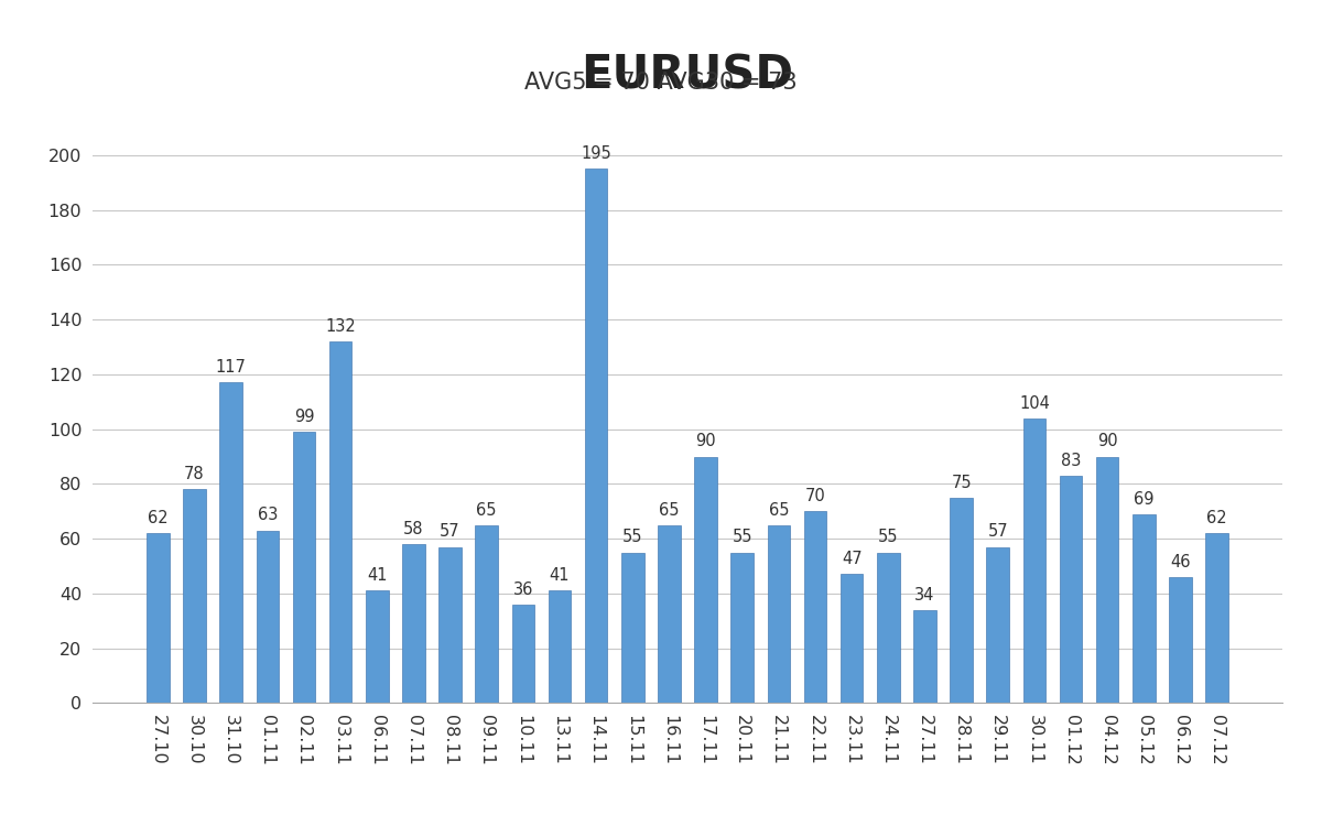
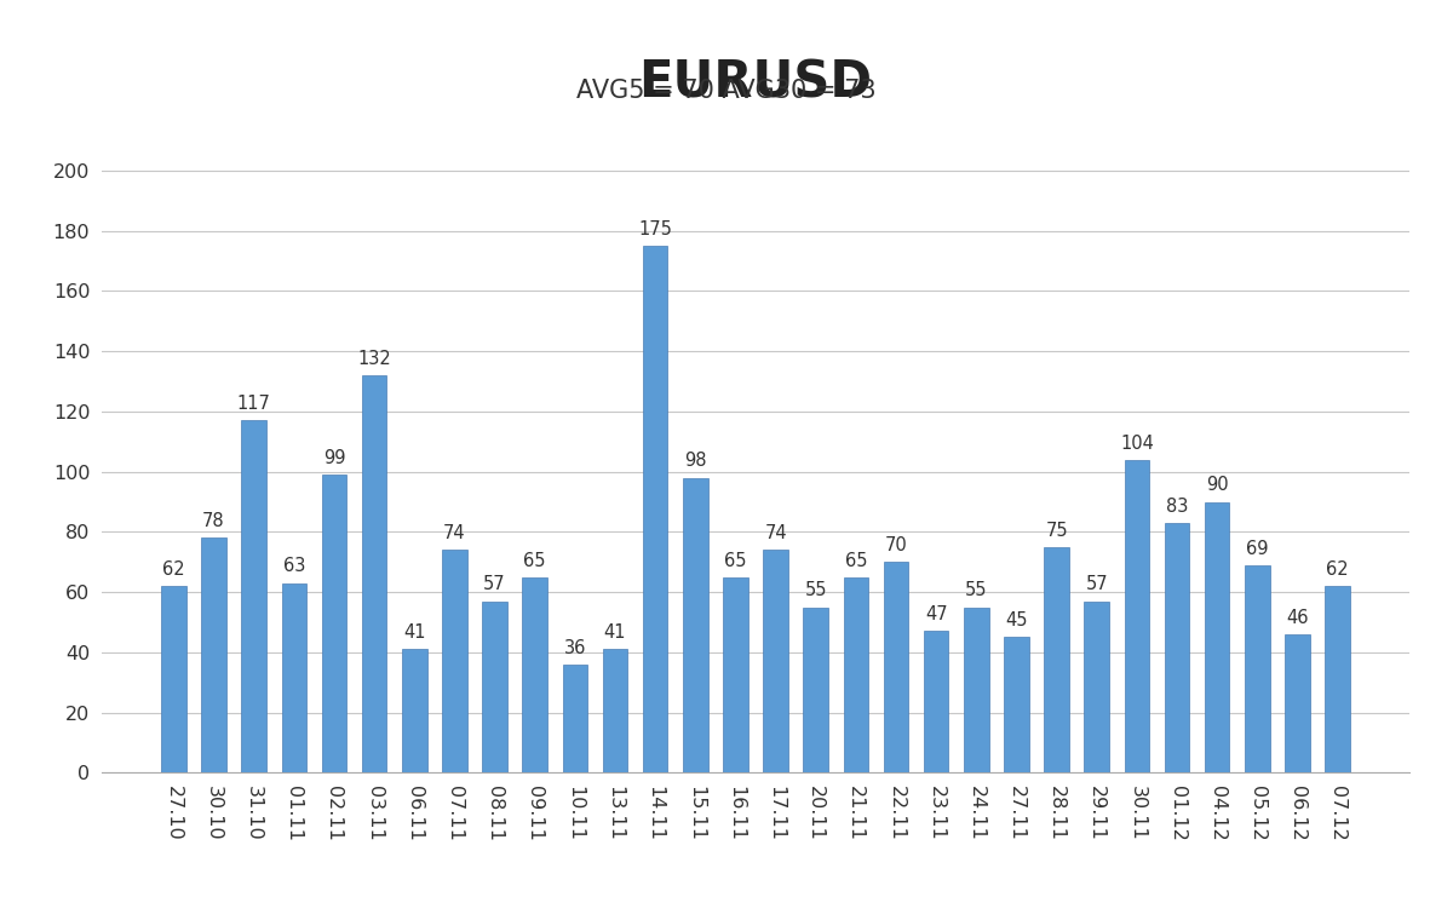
07.11: 58 -> 74
14.11: 195 -> 175
15.11: 55 -> 98
17.11: 90 -> 74
27.11: 34 -> 45
